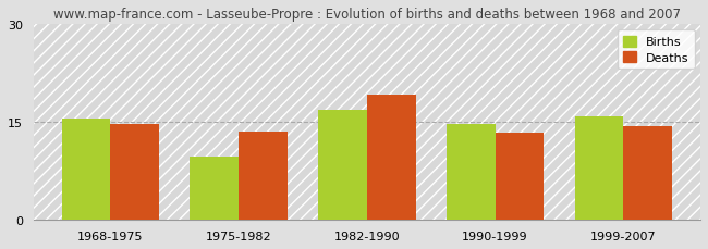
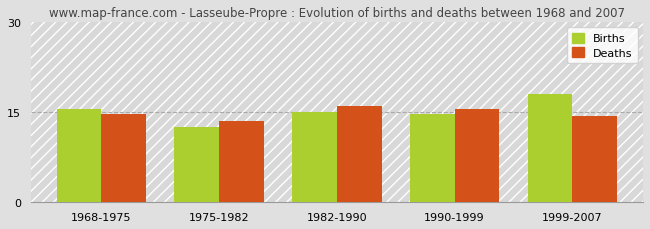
Births/1975-1982: 9.6 -> 12.5
Births/1982-1990: 16.8 -> 15.0
Deaths/1982-1990: 19.2 -> 16.0
Deaths/1990-1999: 13.4 -> 15.5
Births/1999-2007: 15.8 -> 18.0
